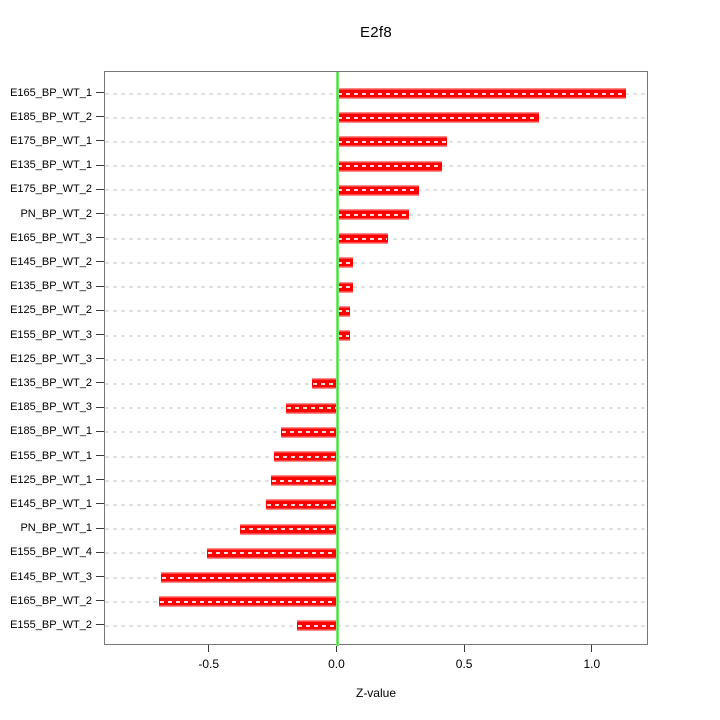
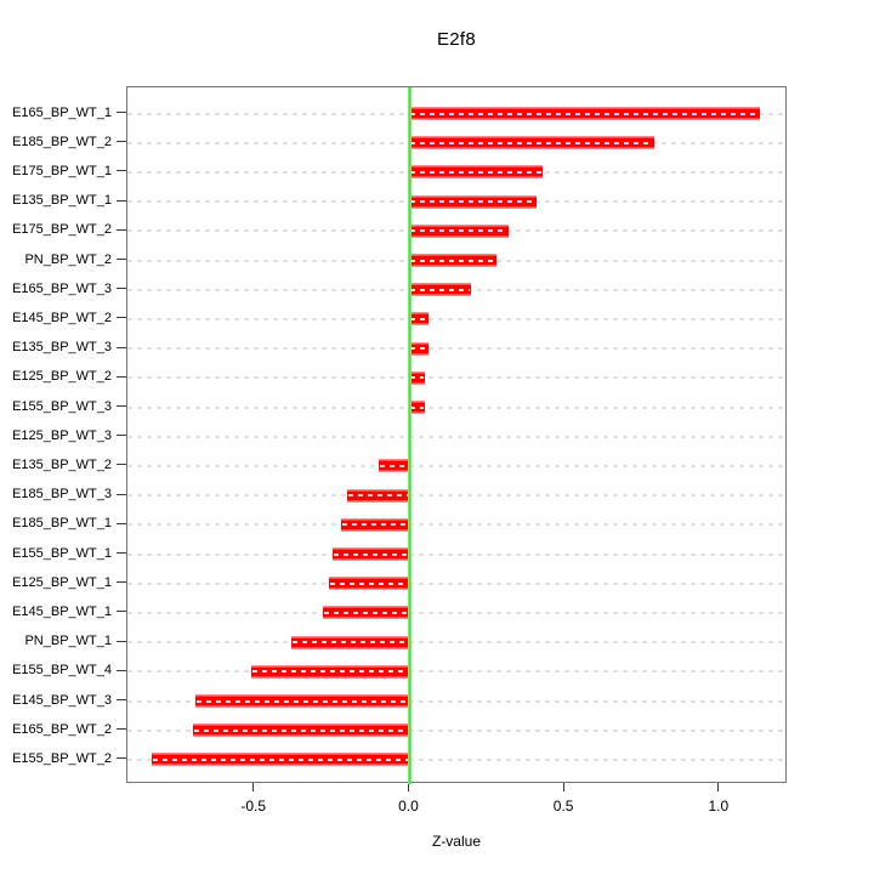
E155_BP_WT_2: -0.16 -> -0.83
